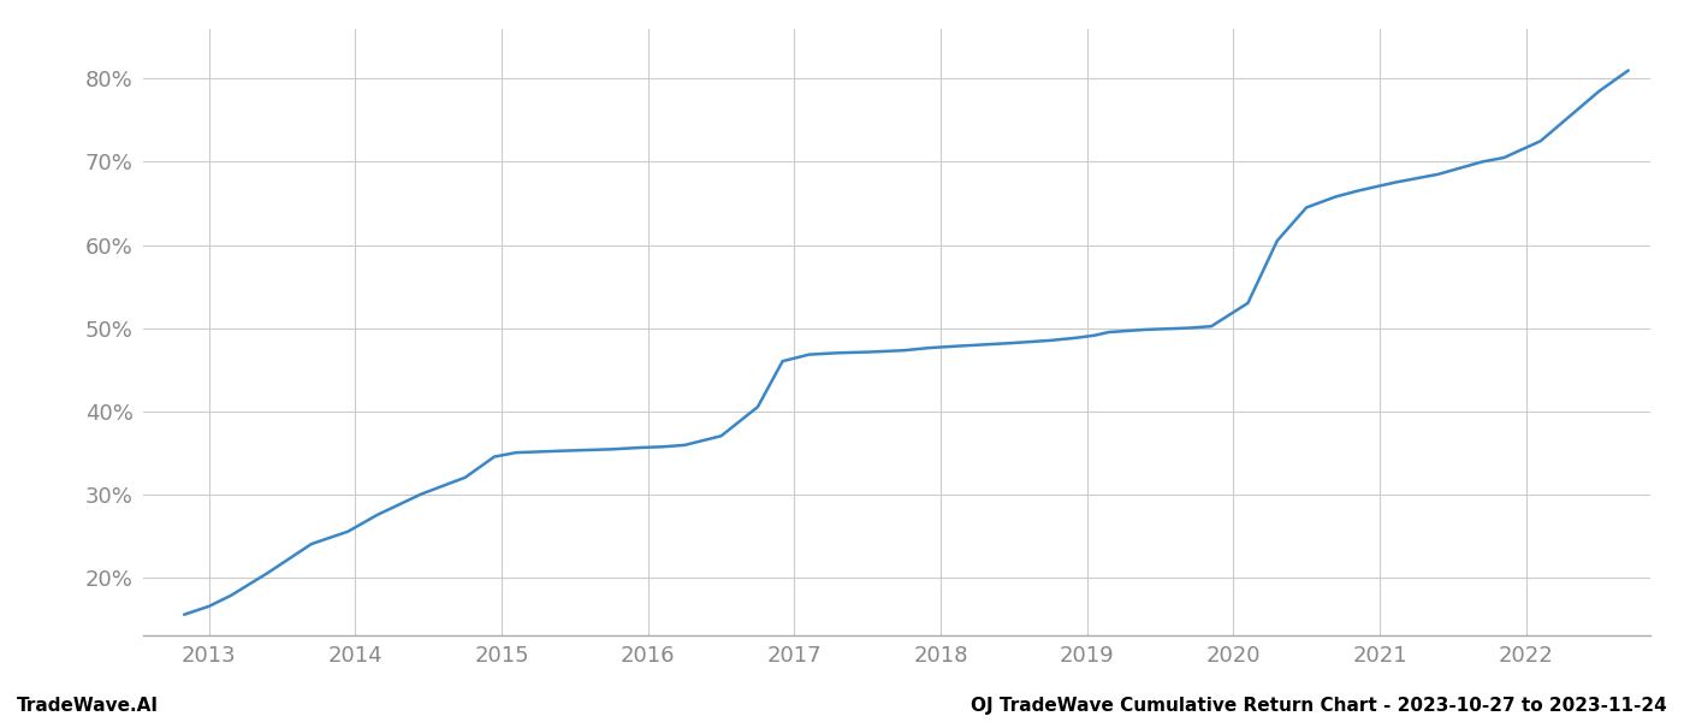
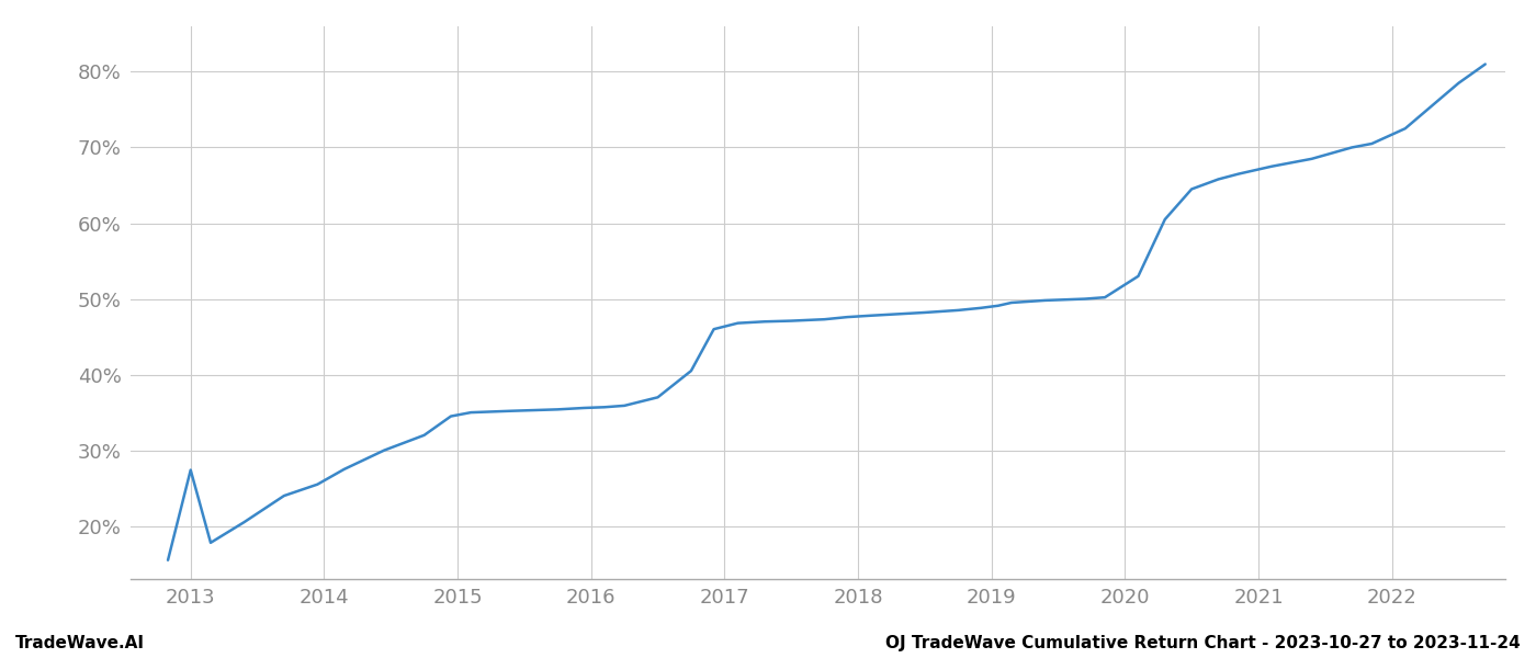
2013: 16.5% -> 27.4%
